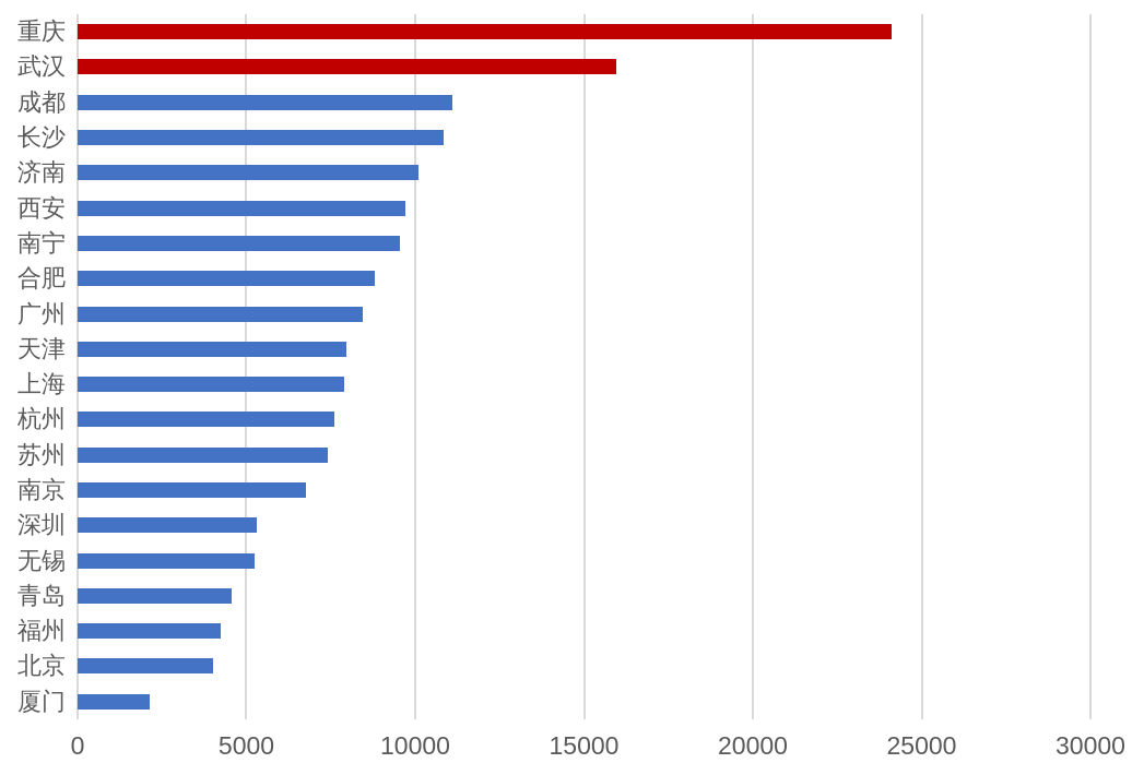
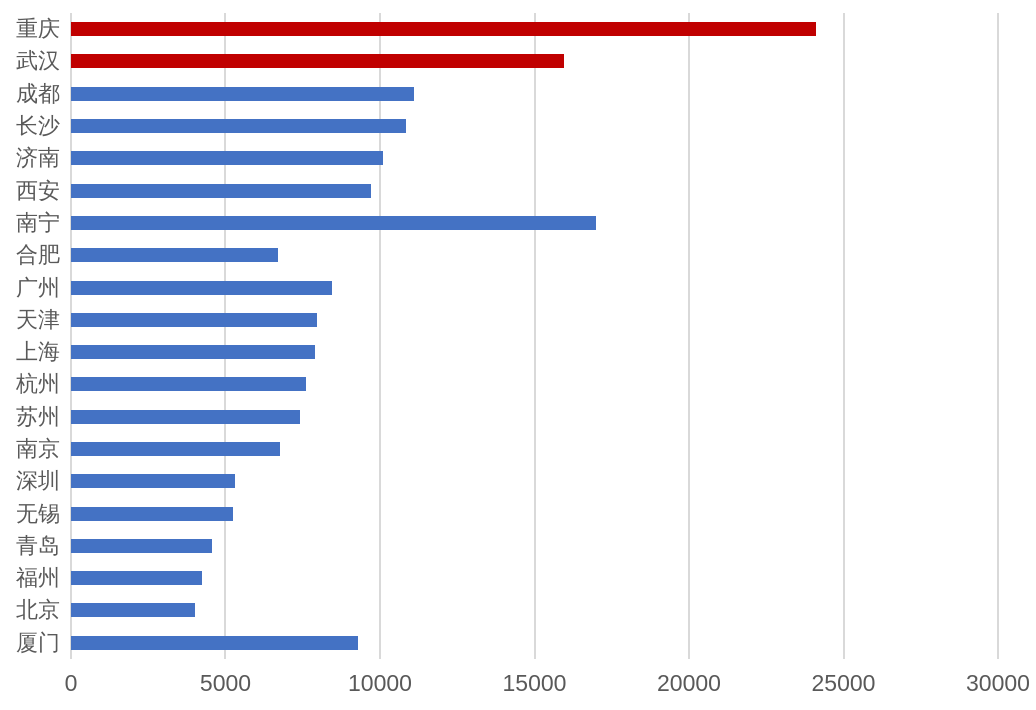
南宁: 9600 -> 17000
合肥: 8800 -> 6700
厦门: 2200 -> 9300
